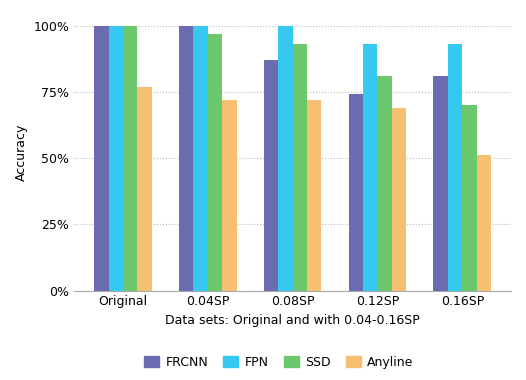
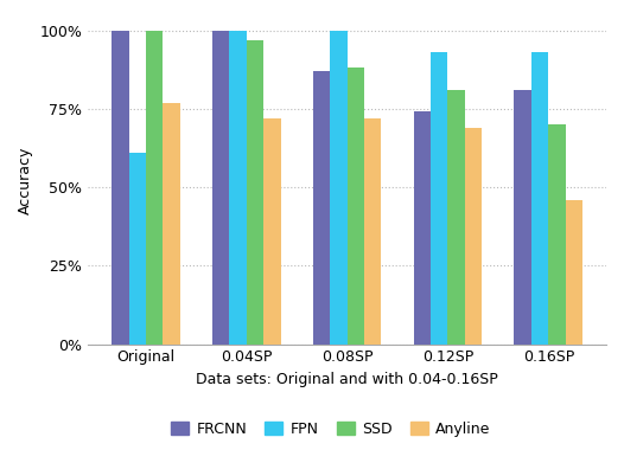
FPN/Original: 100% -> 61%
SSD/0.08SP: 93% -> 88%
Anyline/0.16SP: 51% -> 46%
